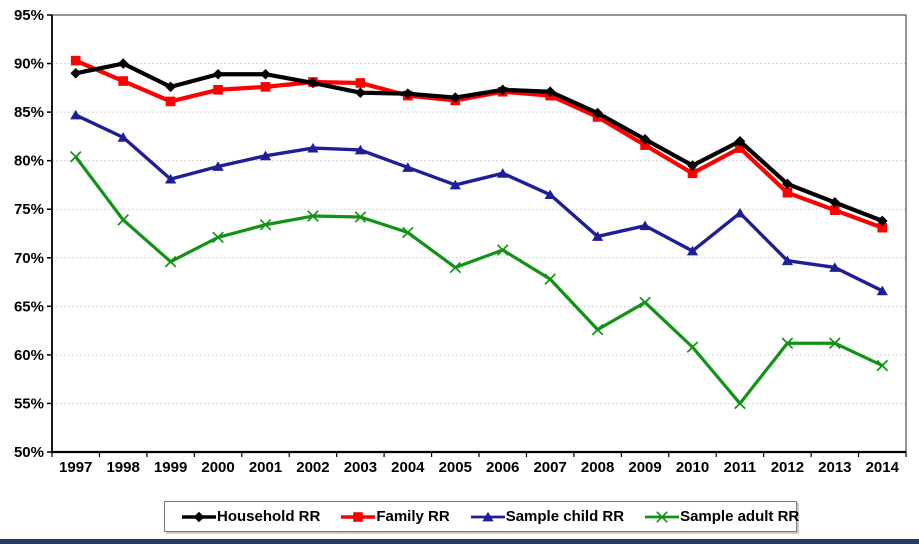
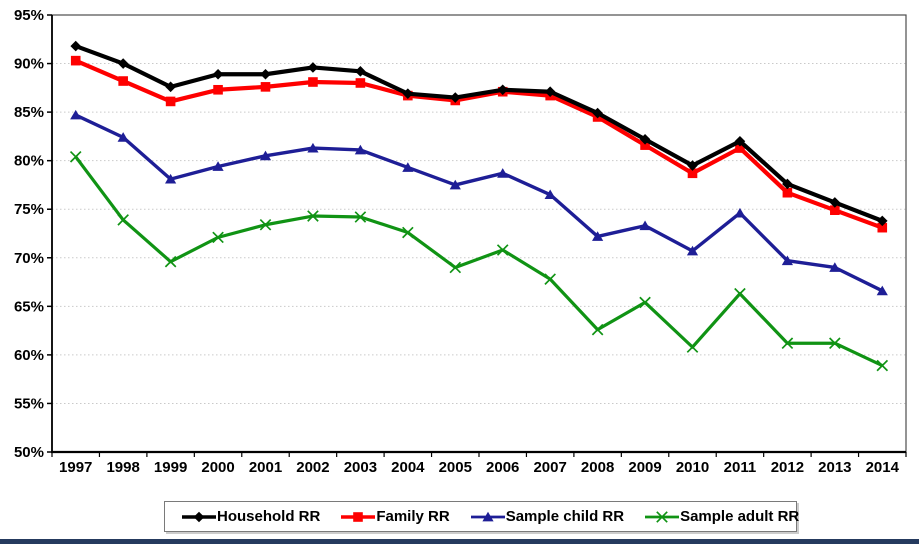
Household RR/1997: 89% -> 92%
Household RR/2002: 88% -> 90%
Household RR/2003: 87% -> 89%
Sample adult RR/2011: 55% -> 66%
